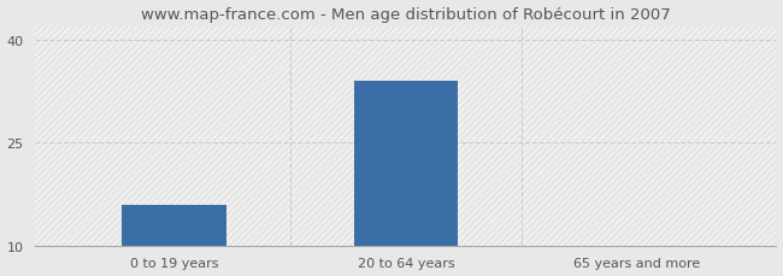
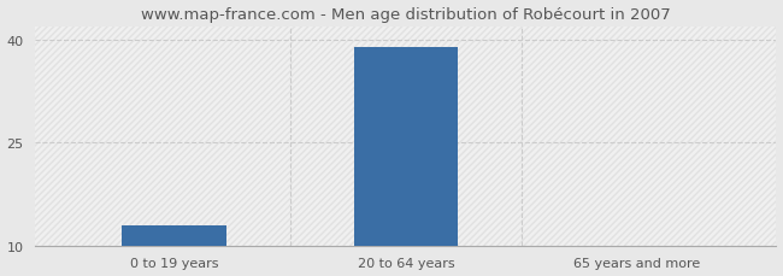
0 to 19 years: 16 -> 13
20 to 64 years: 34 -> 39
